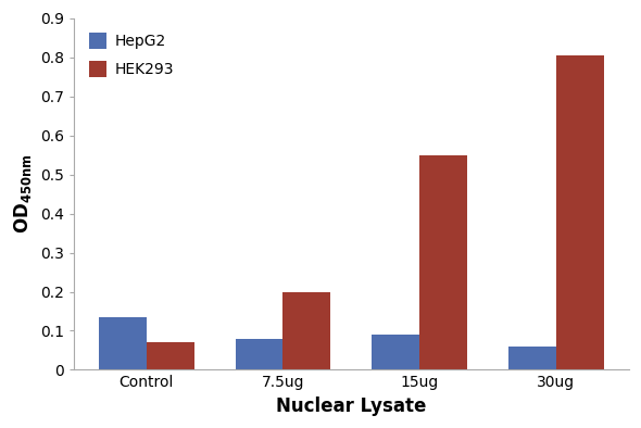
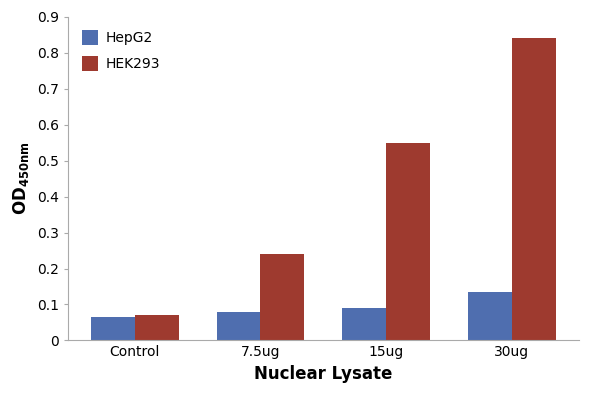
HepG2/Control: 0.135 -> 0.065
HEK293/7.5ug: 0.200 -> 0.240
HepG2/30ug: 0.060 -> 0.135
HEK293/30ug: 0.805 -> 0.840
